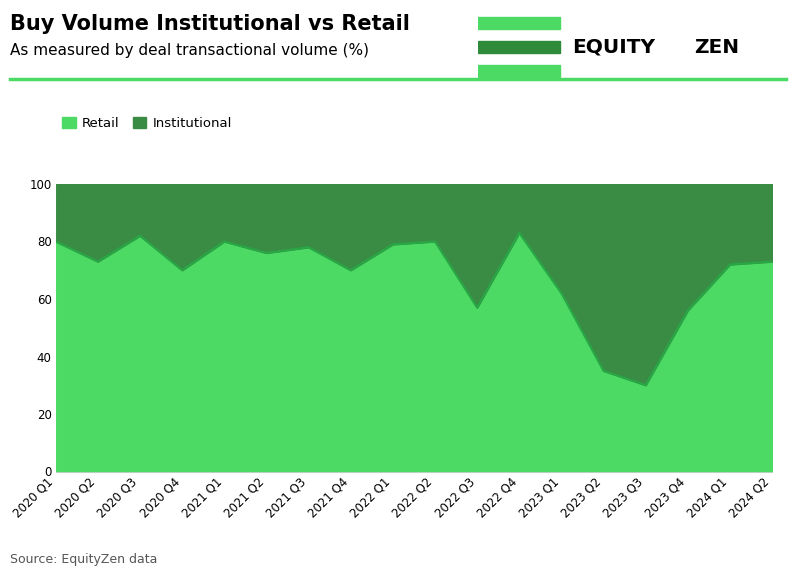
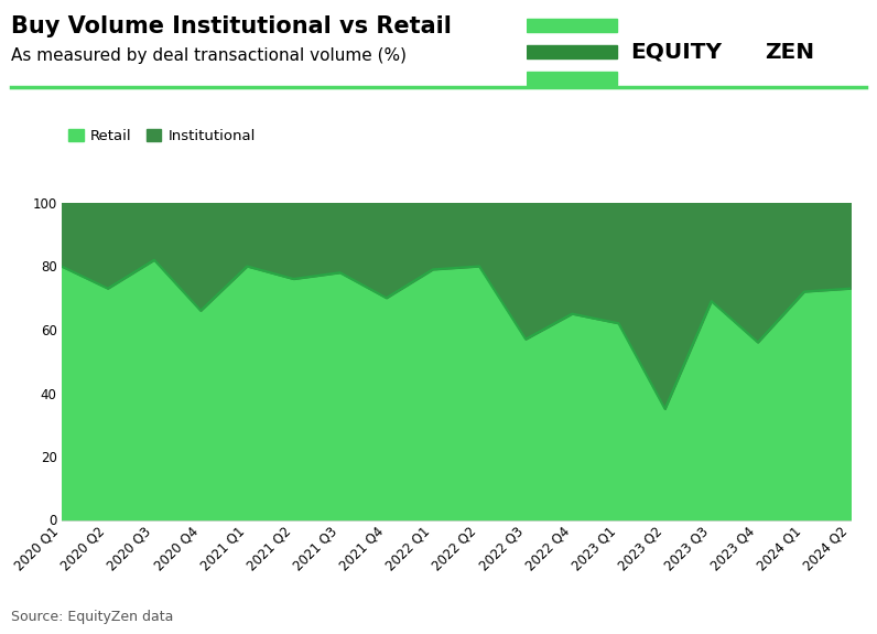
2020 Q4: 70 -> 66
2022 Q4: 83 -> 65
2023 Q3: 30 -> 69
